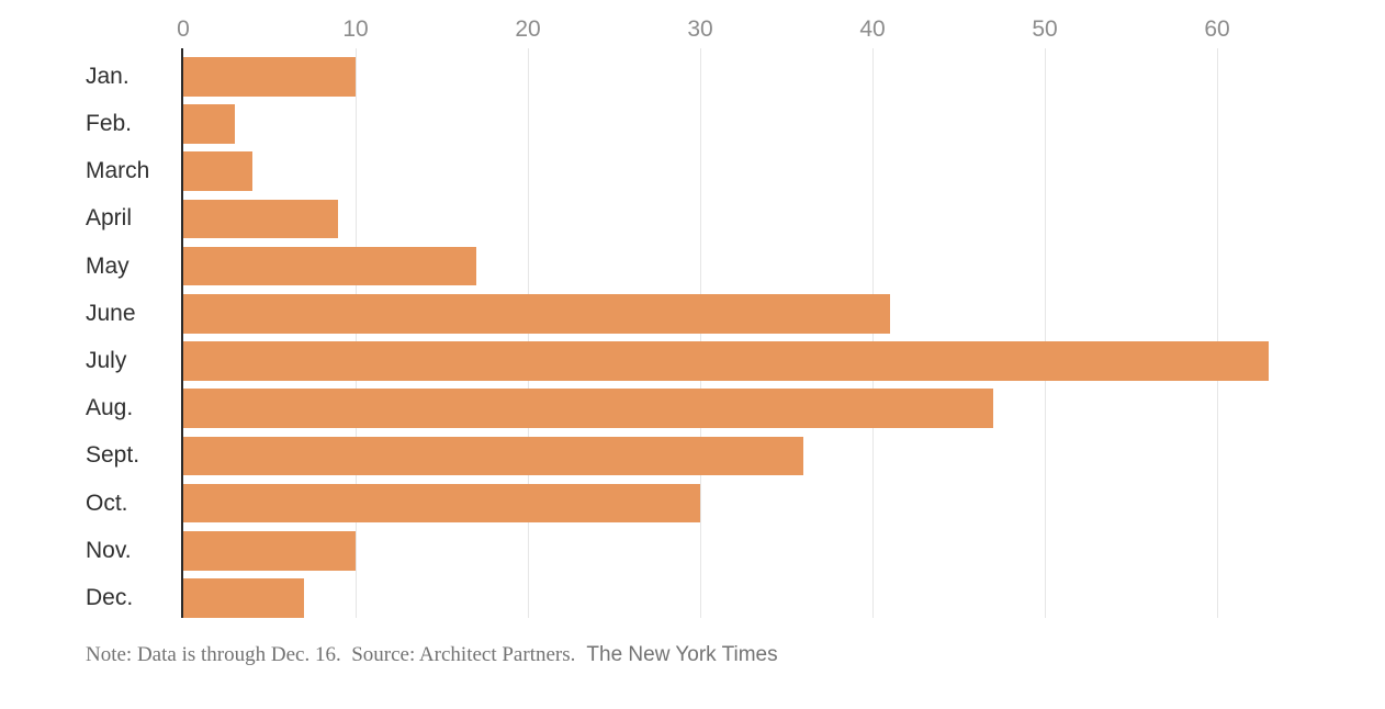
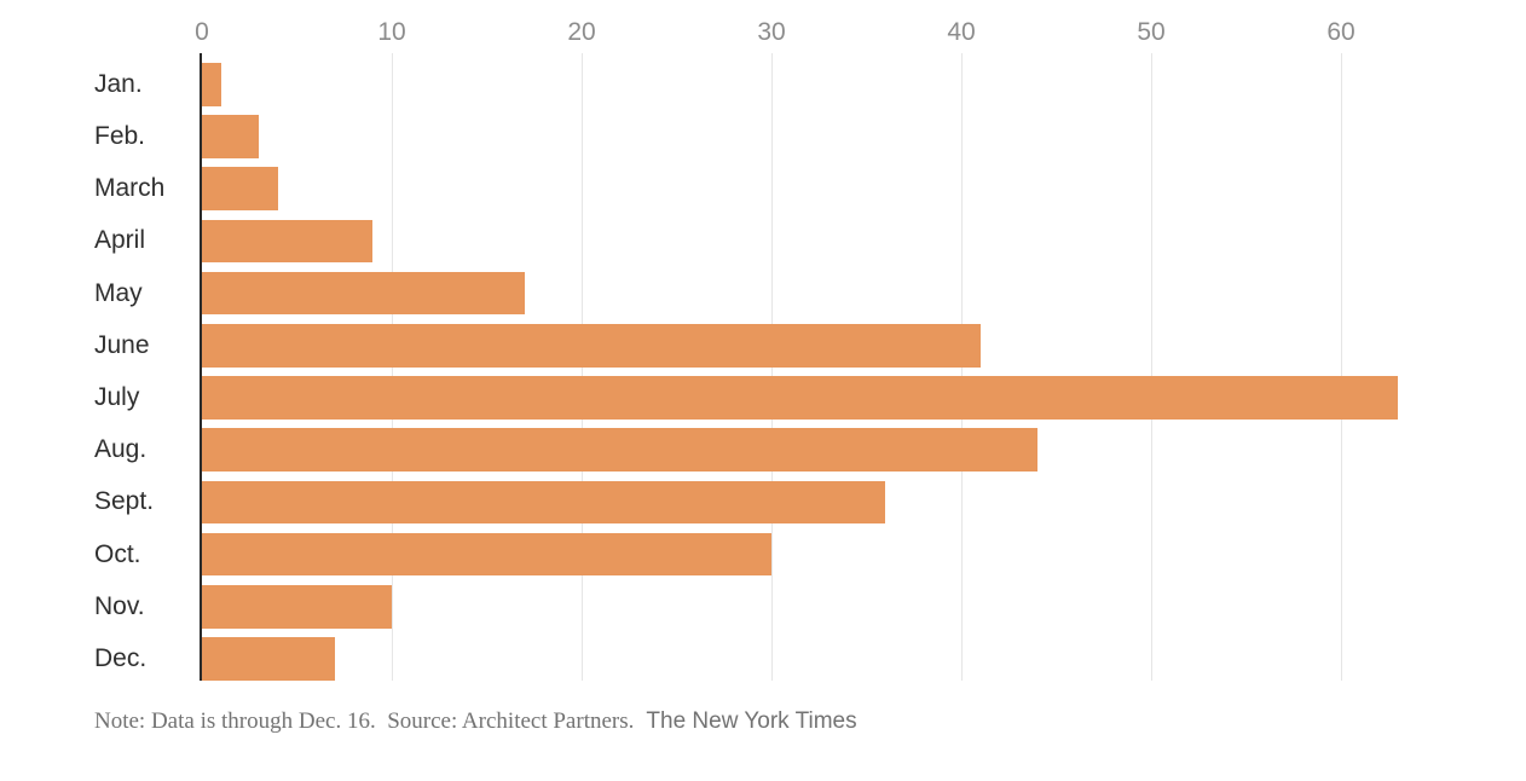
Jan.: 10 -> 1
Aug.: 47 -> 44
